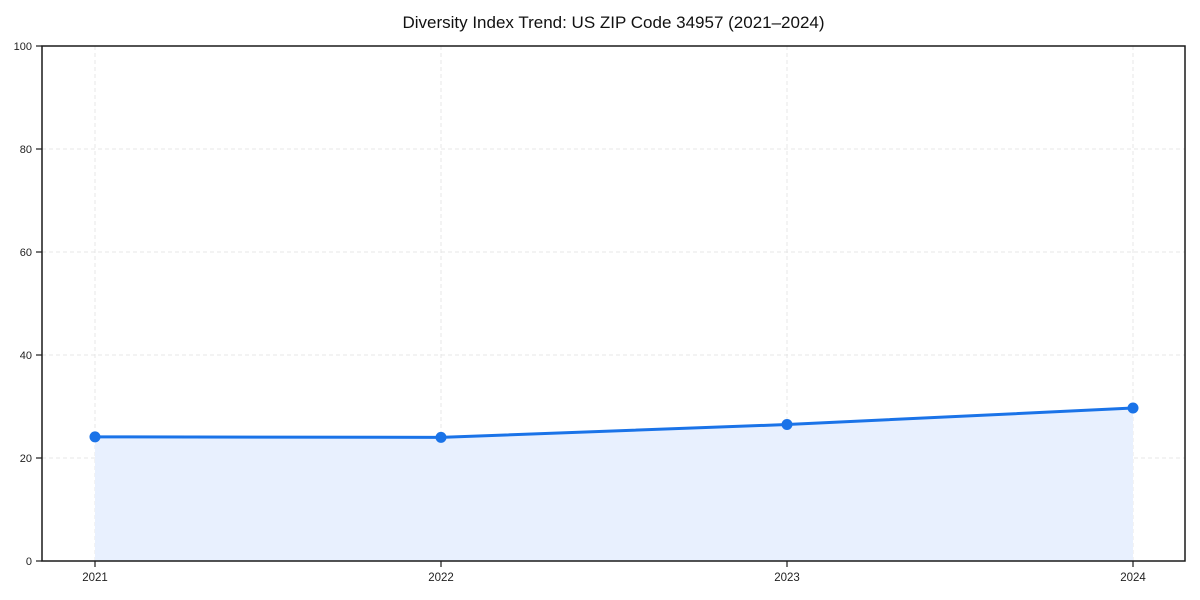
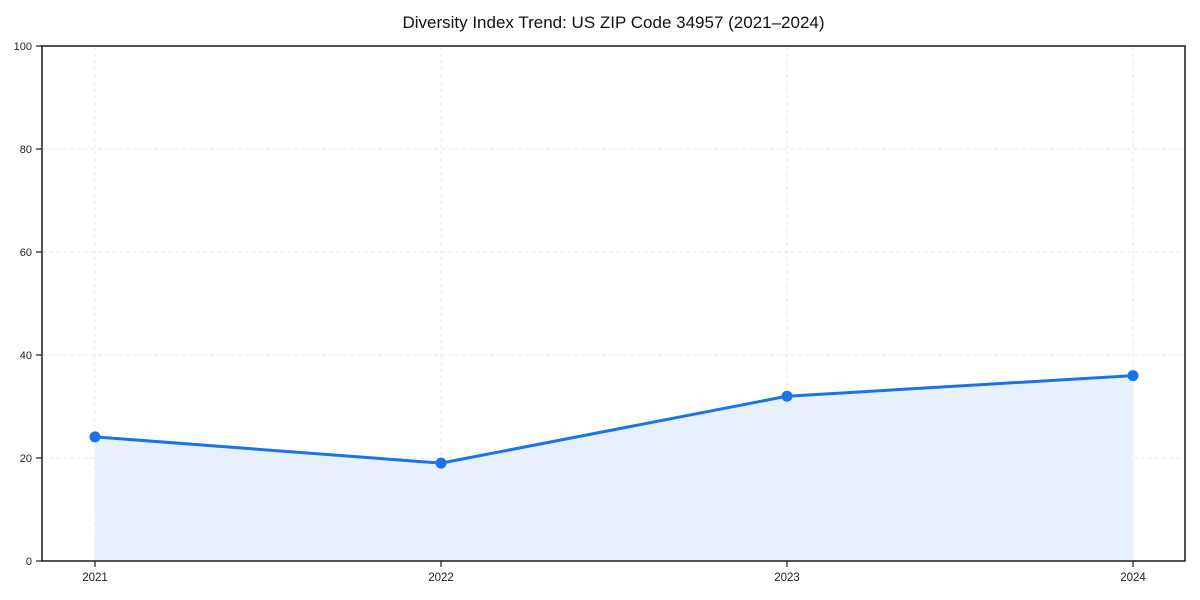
2022: 24 -> 19
2023: 26 -> 32
2024: 30 -> 36
